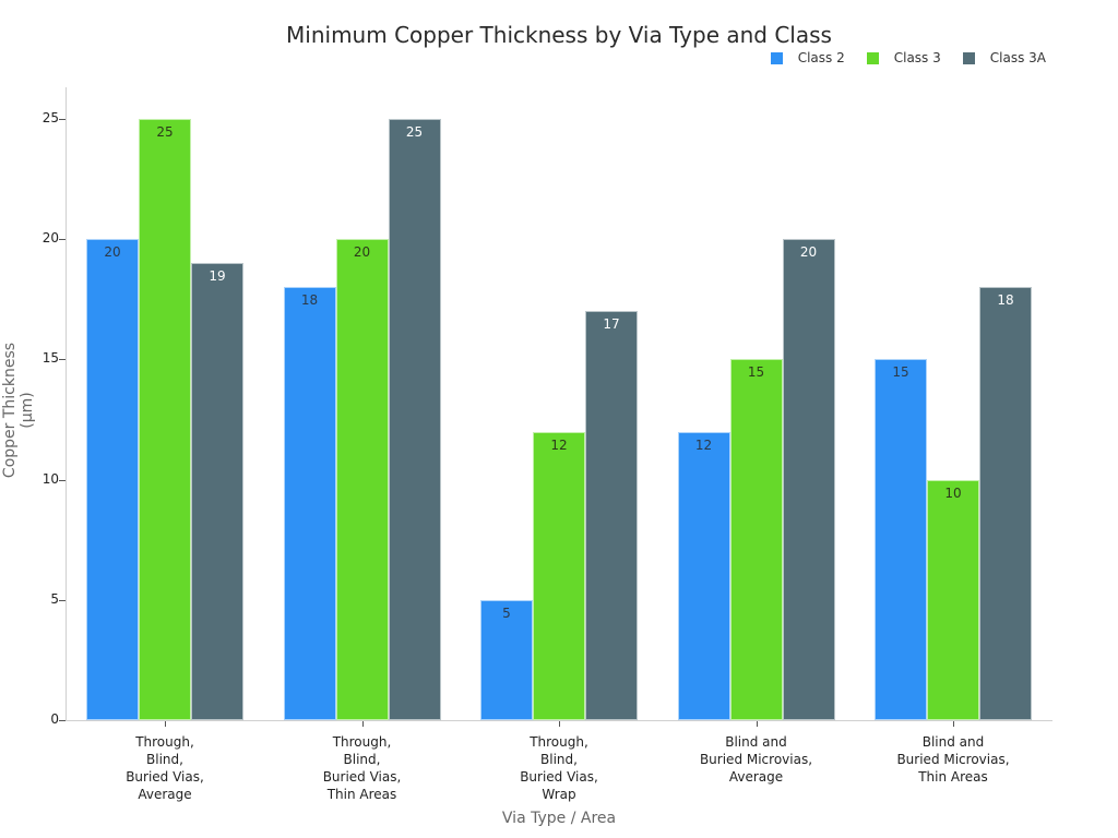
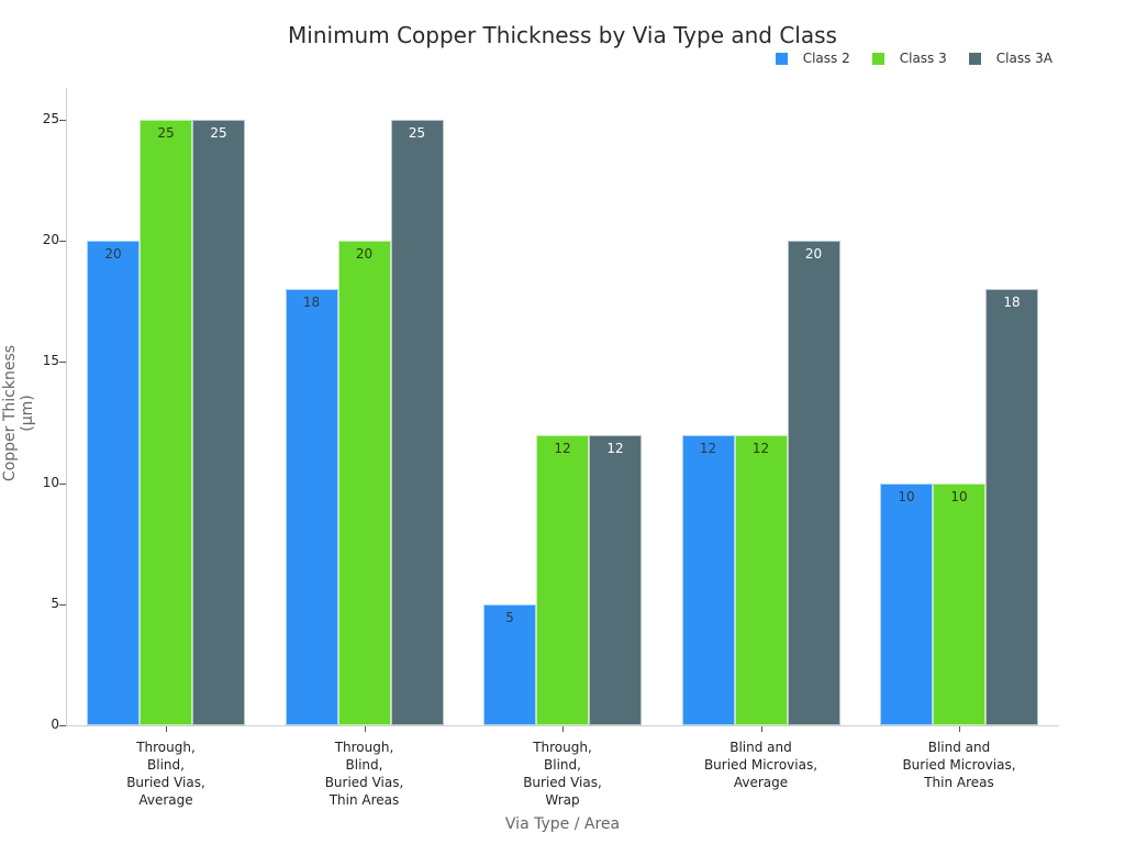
Class 3A/Through, Blind, Buried Vias, Average: 19 -> 25
Class 3A/Through, Blind, Buried Vias, Wrap: 17 -> 12
Class 3/Blind and Buried Microvias, Average: 15 -> 12
Class 2/Blind and Buried Microvias, Thin Areas: 15 -> 10
